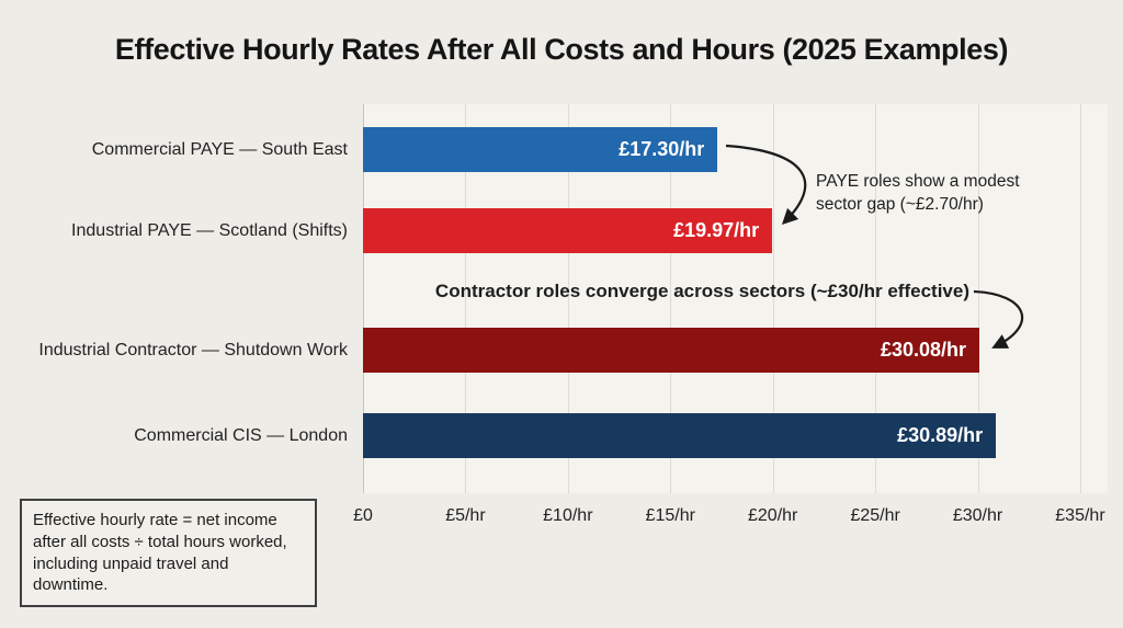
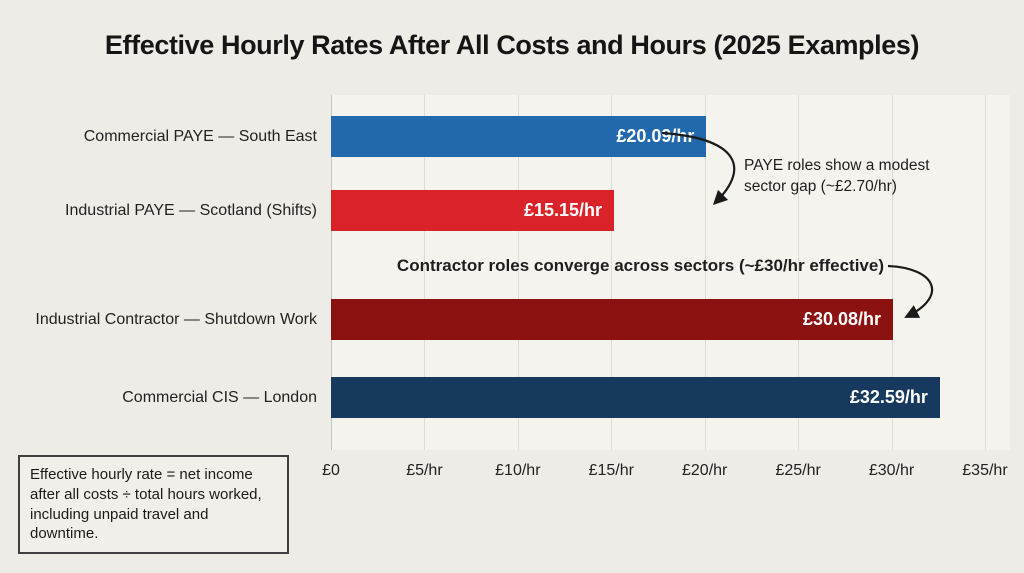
Commercial PAYE — South East: 17.30 -> 20.09
Industrial PAYE — Scotland (Shifts): 19.97 -> 15.15
Commercial CIS — London: 30.89 -> 32.59
